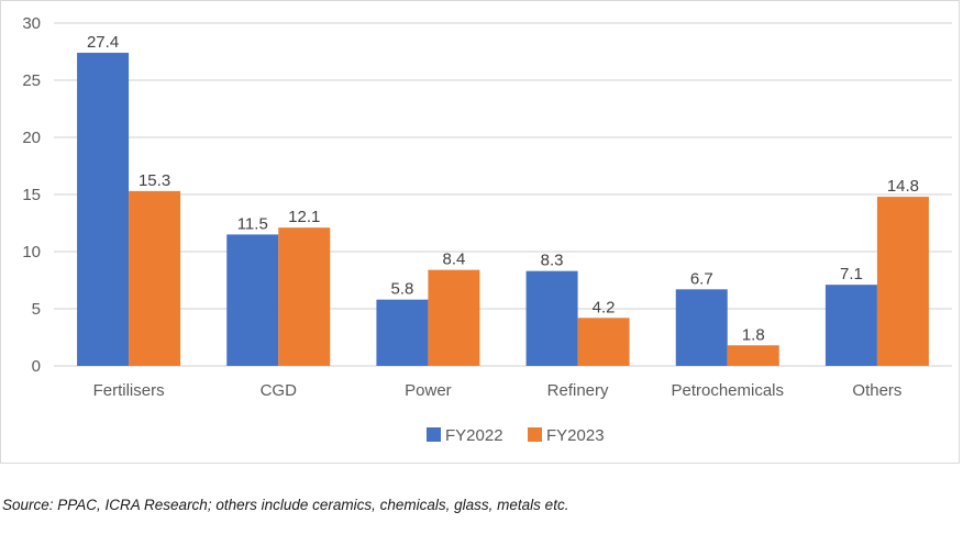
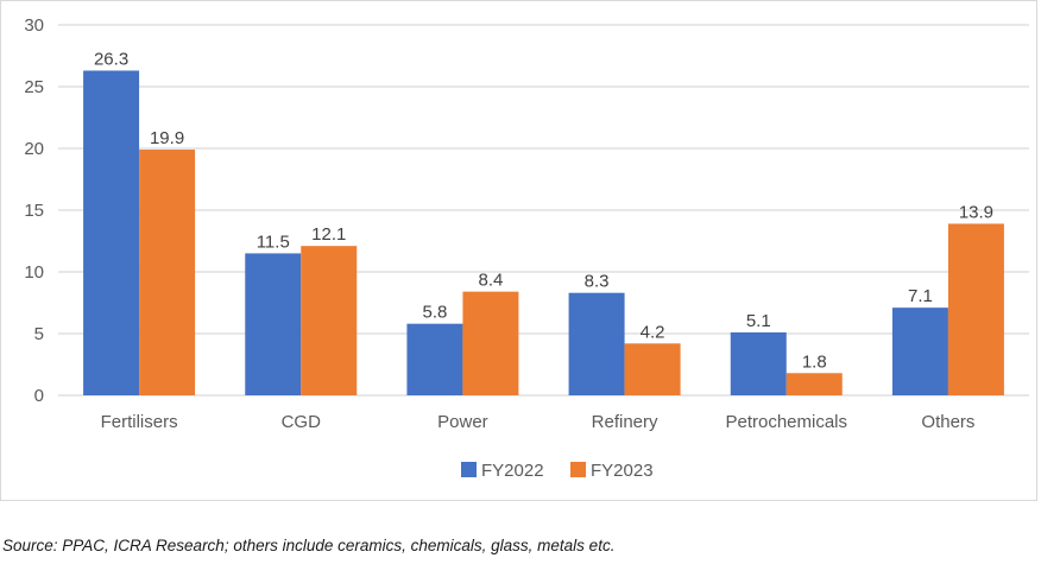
FY2022/Fertilisers: 27.4 -> 26.3
FY2023/Fertilisers: 15.3 -> 19.9
FY2022/Petrochemicals: 6.7 -> 5.1
FY2023/Others: 14.8 -> 13.9
